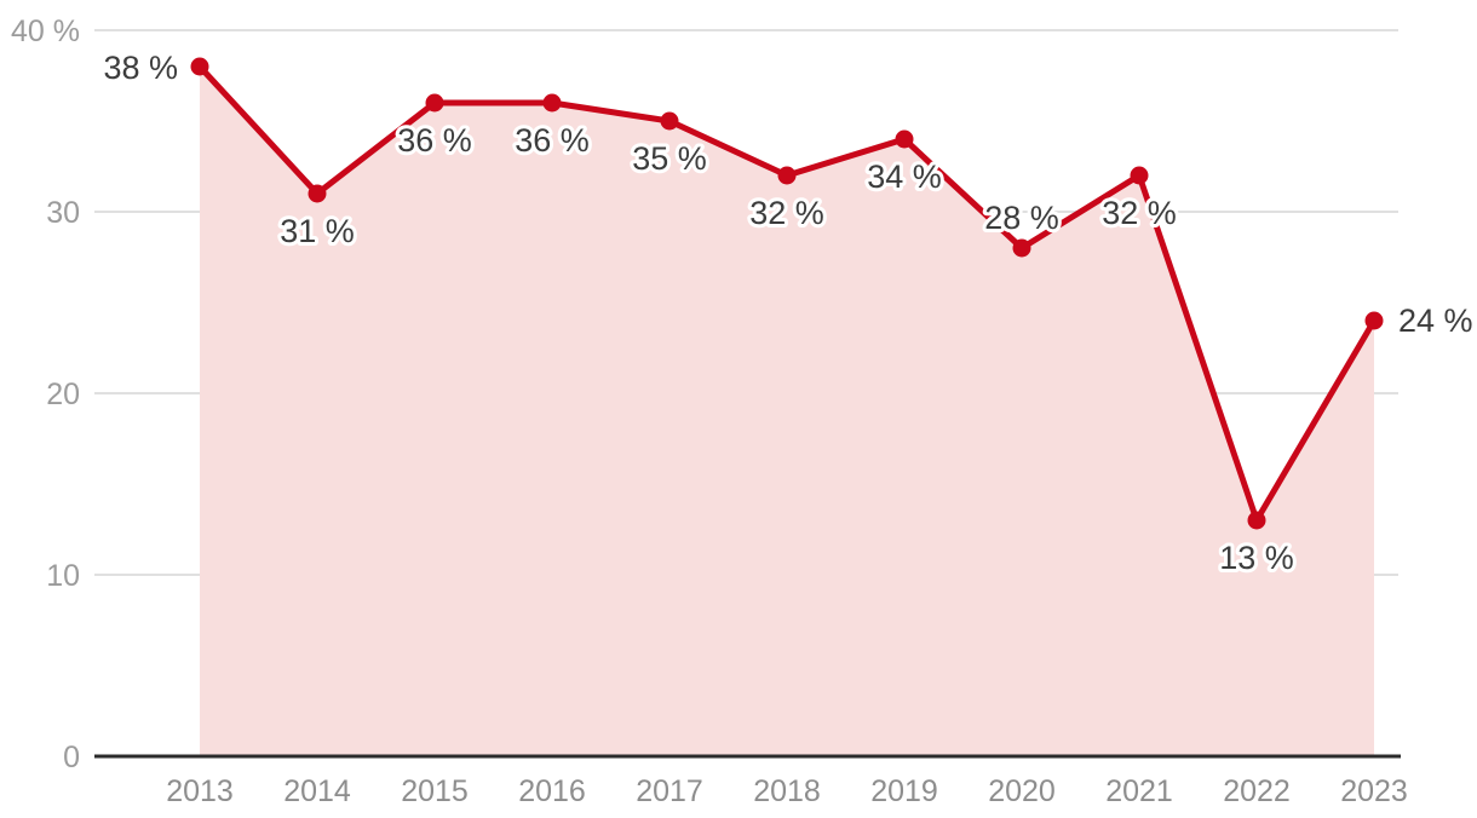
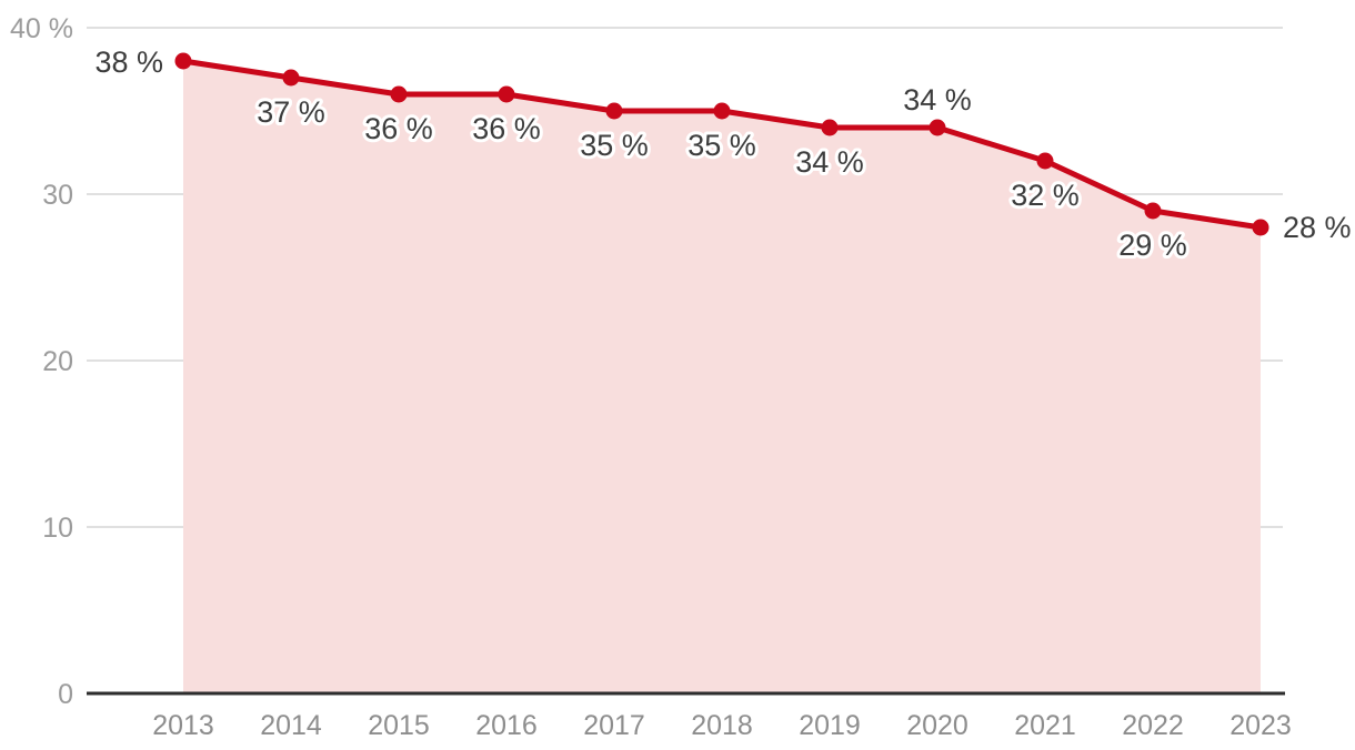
2014: 31 -> 37
2018: 32 -> 35
2020: 28 -> 34
2022: 13 -> 29
2023: 24 -> 28
